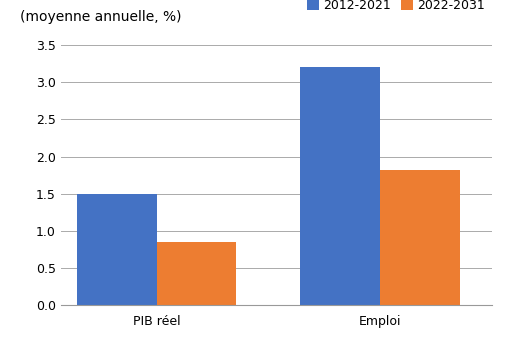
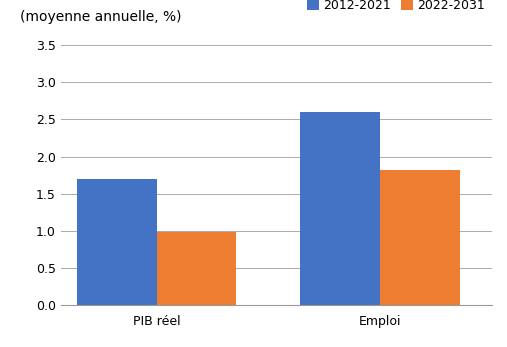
2012-2021/PIB réel: 1.5 -> 1.7
2022-2031/PIB réel: 0.85 -> 0.98
2012-2021/Emploi: 3.2 -> 2.6
